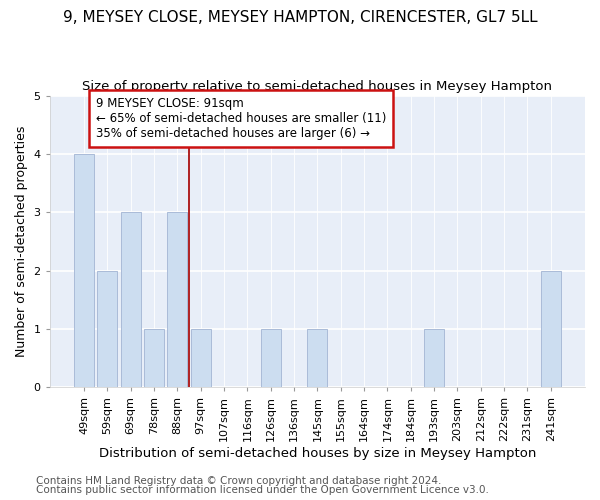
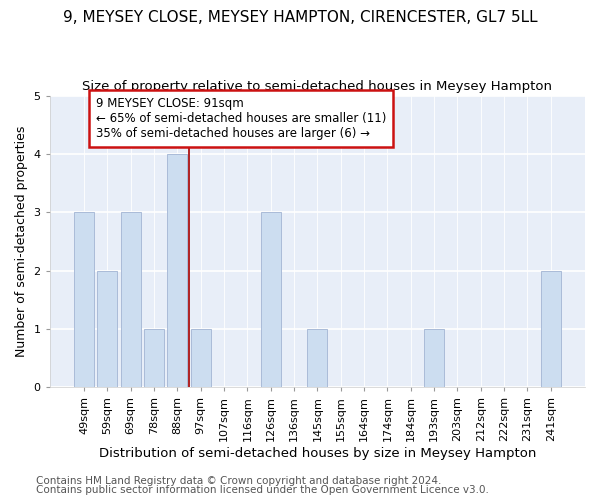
49sqm: 4 -> 3
88sqm: 3 -> 4
126sqm: 1 -> 3
